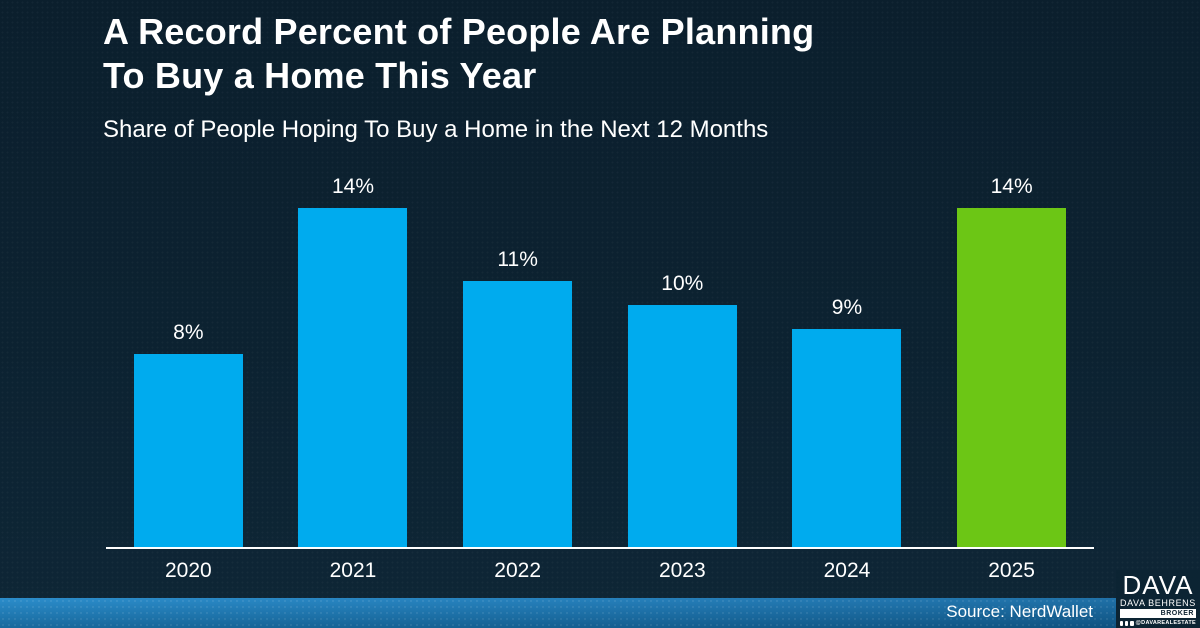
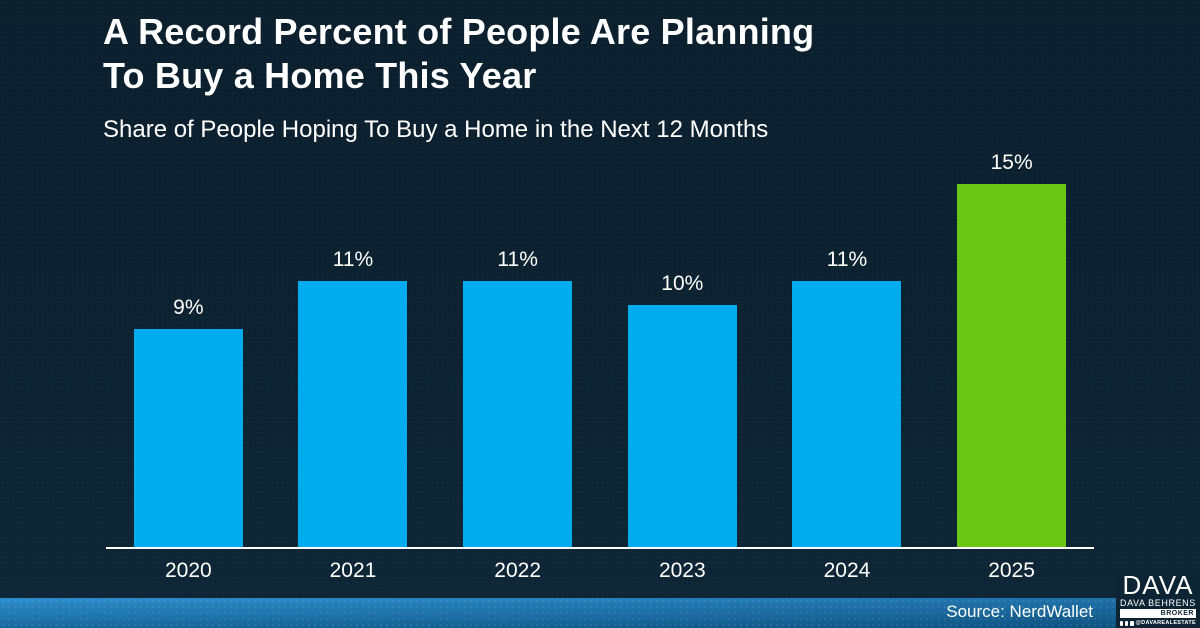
2020: 8% -> 9%
2021: 14% -> 11%
2024: 9% -> 11%
2025: 14% -> 15%
